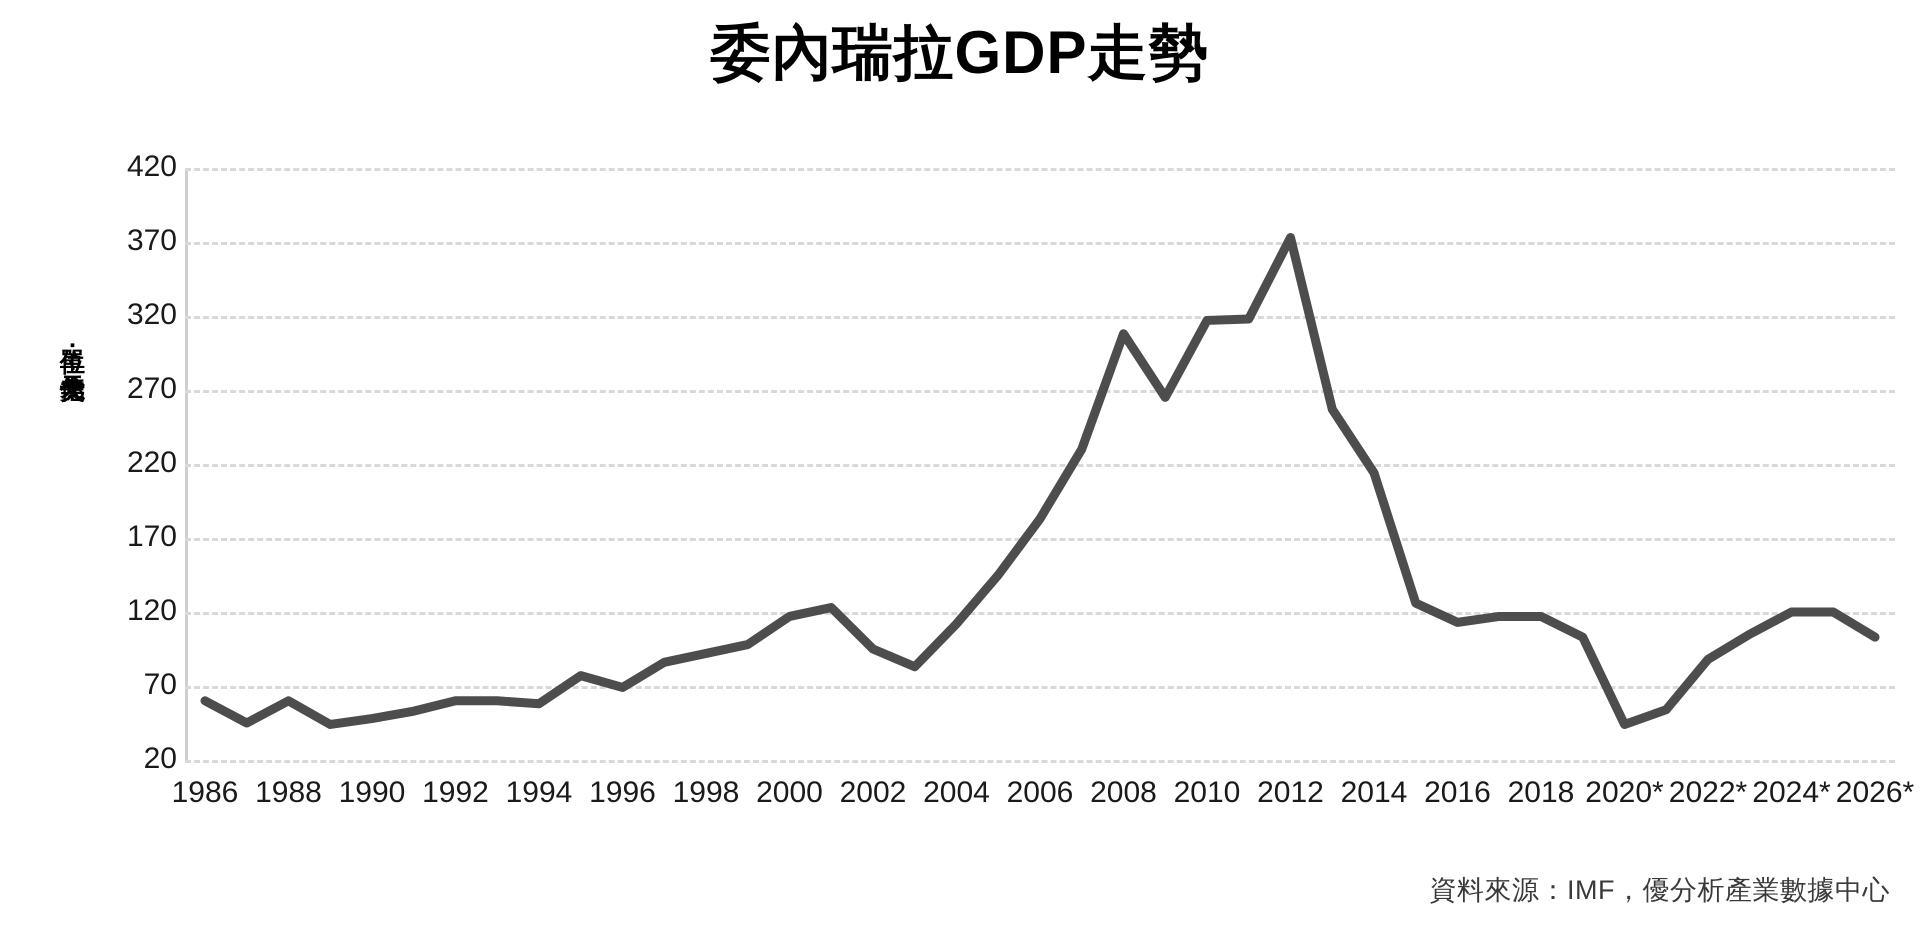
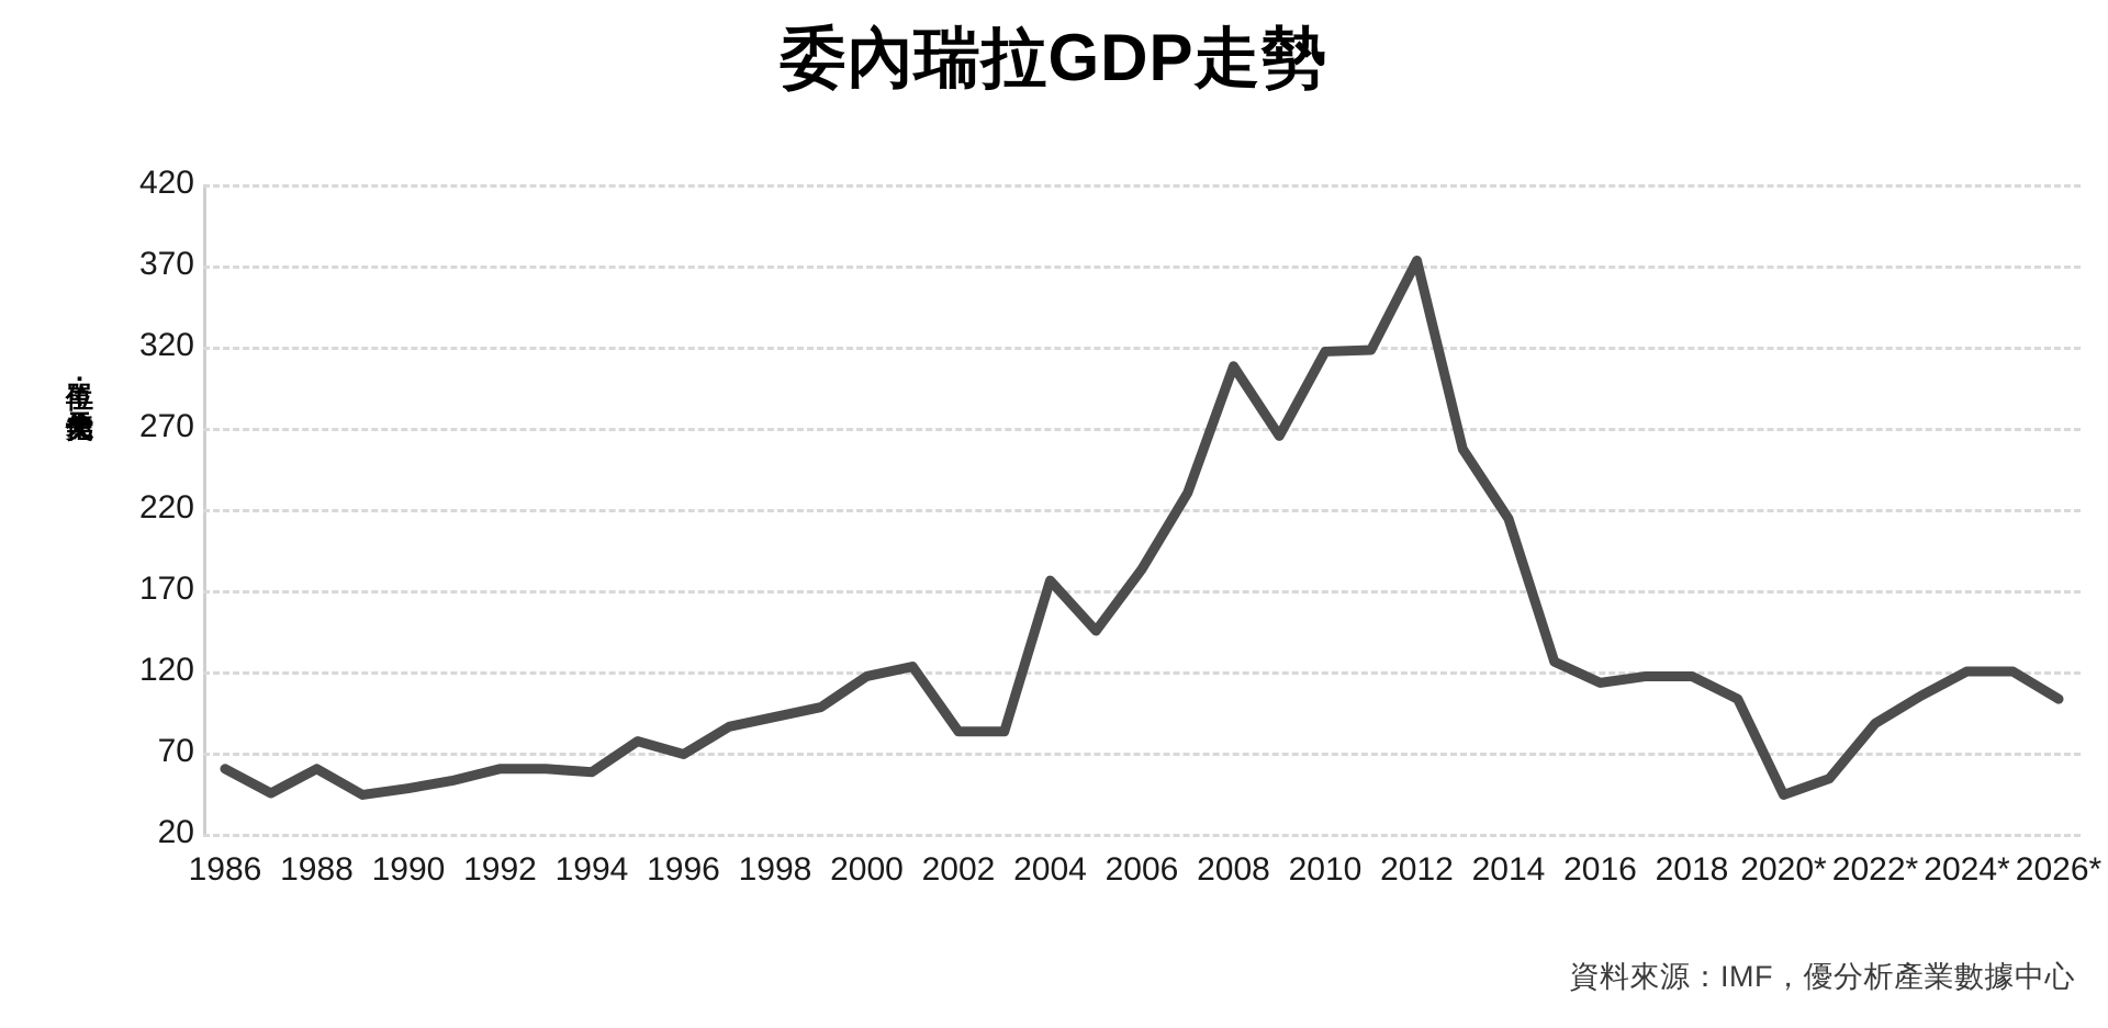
2002: 95 -> 83
2004: 112 -> 176
